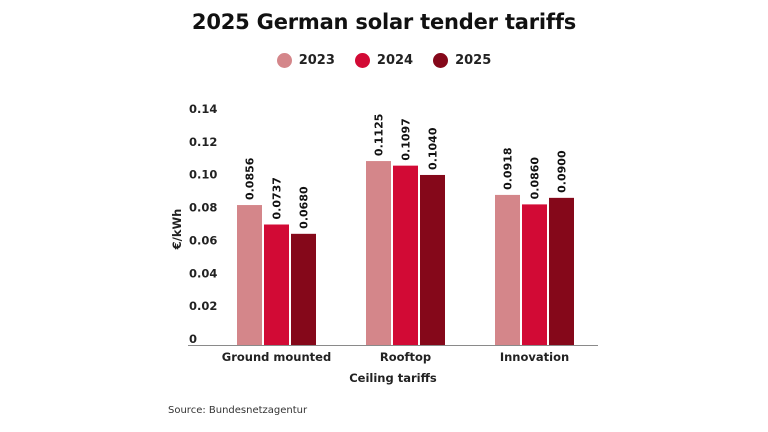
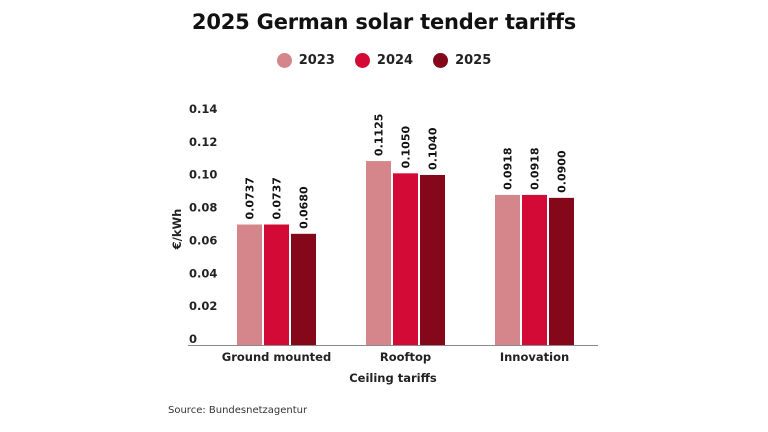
2023/Ground mounted: 0.0856 -> 0.0737
2024/Rooftop: 0.1097 -> 0.1050
2024/Innovation: 0.0860 -> 0.0918
